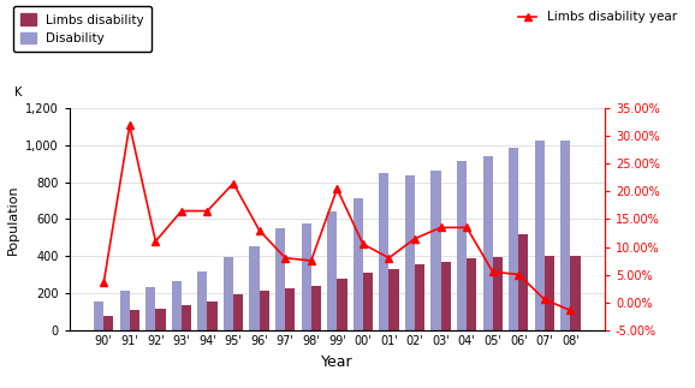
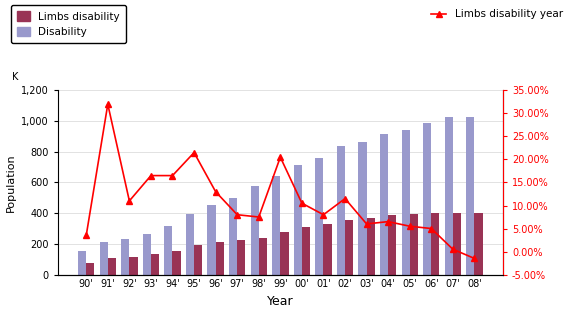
Disability/97': 550 -> 500
Disability/01': 850 -> 760
Limbs disability year/03': 13.5% -> 6.0%
Limbs disability year/04': 13.5% -> 6.5%
Limbs disability/06': 520 -> 400
